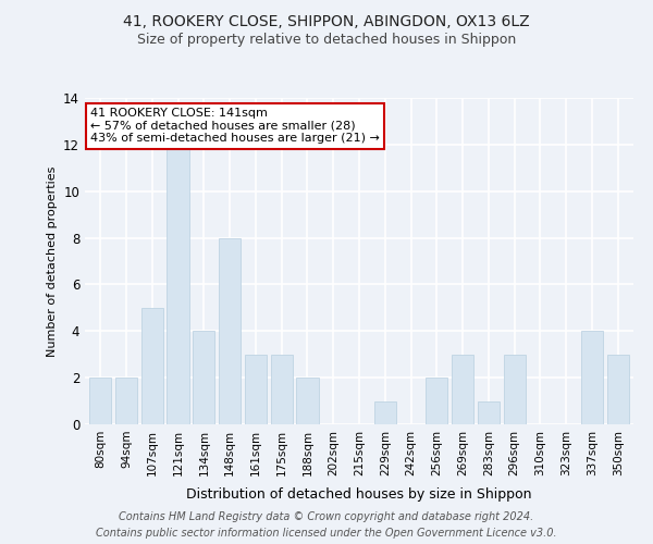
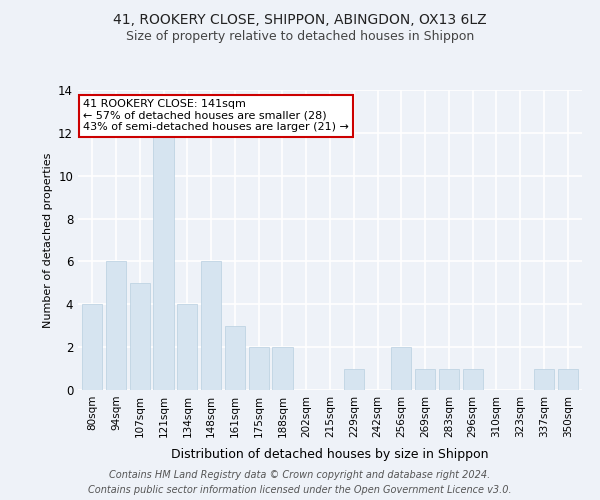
80sqm: 2 -> 4
94sqm: 2 -> 6
148sqm: 8 -> 6
175sqm: 3 -> 2
269sqm: 3 -> 1
296sqm: 3 -> 1
337sqm: 4 -> 1
350sqm: 3 -> 1
